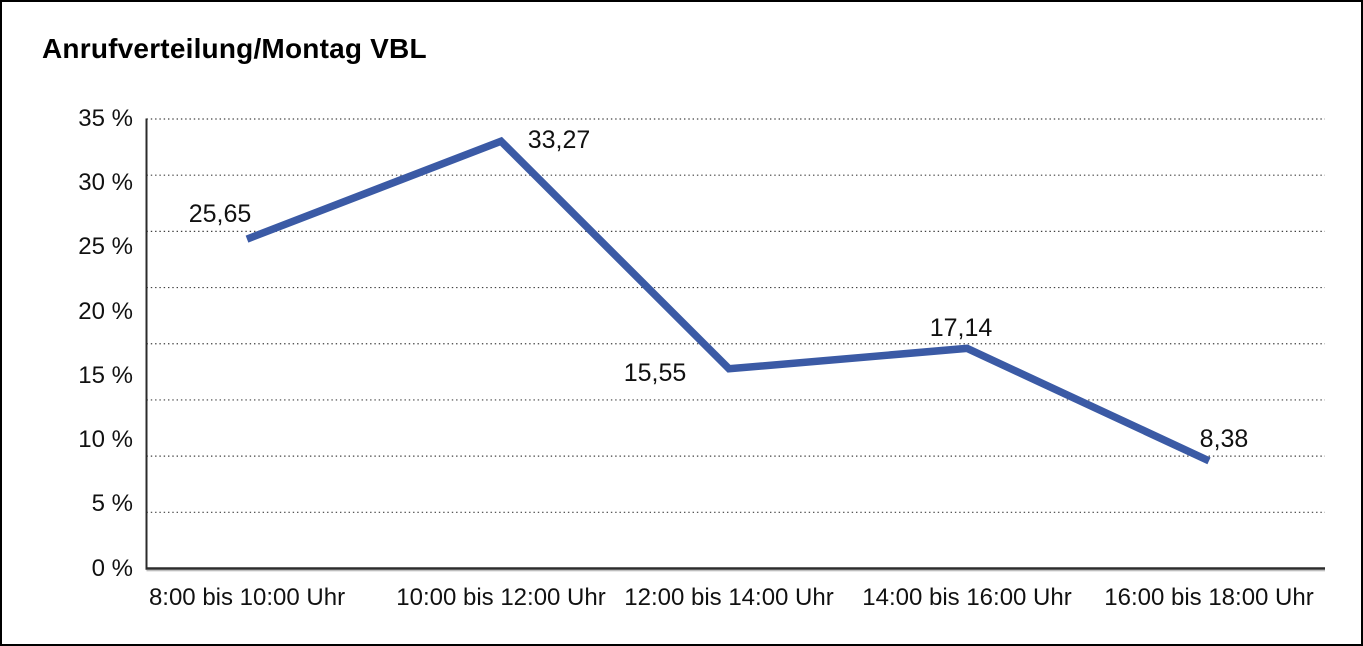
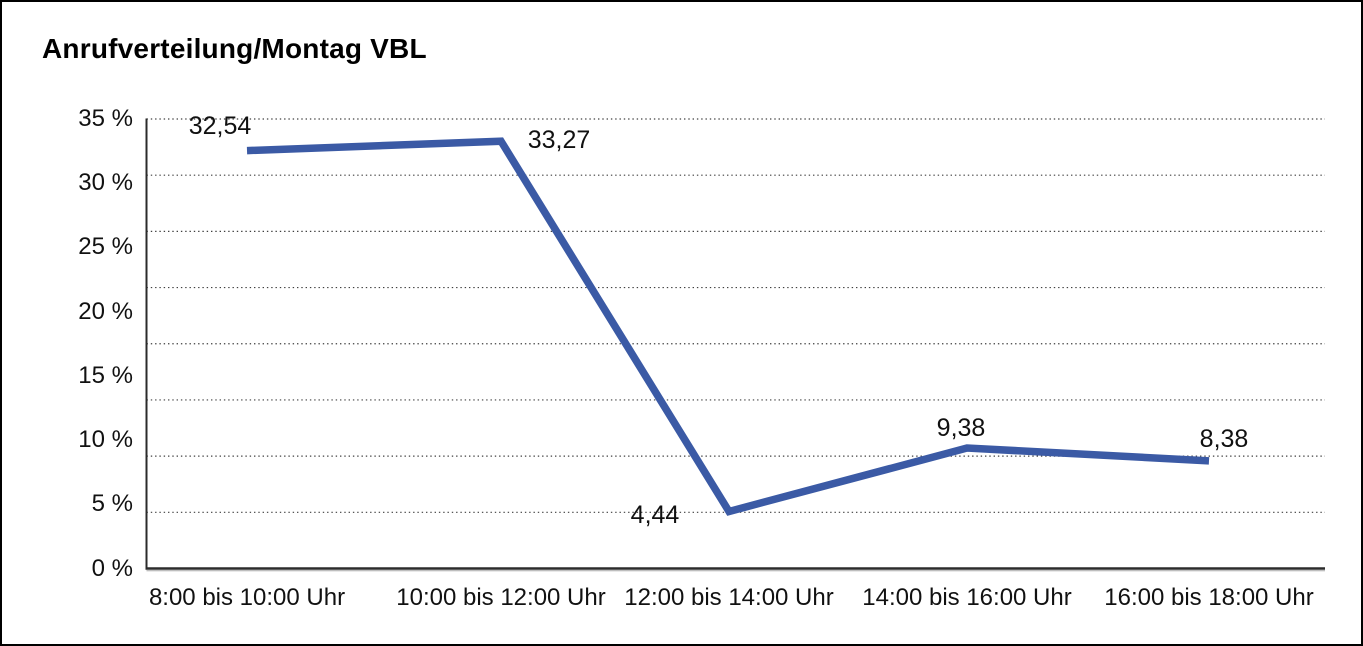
8:00 bis 10:00 Uhr: 25,65 -> 32,54
12:00 bis 14:00 Uhr: 15,55 -> 4,44
14:00 bis 16:00 Uhr: 17,14 -> 9,38
